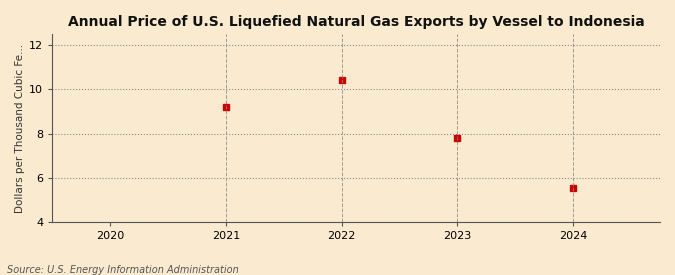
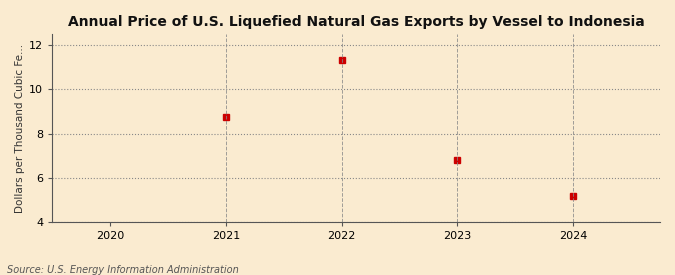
2021: 9.20 -> 8.75
2022: 10.45 -> 11.35
2023: 7.80 -> 6.80
2024: 5.55 -> 5.15
